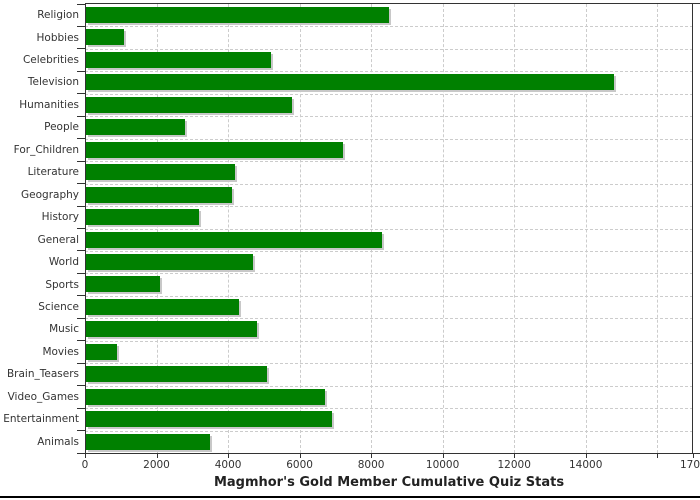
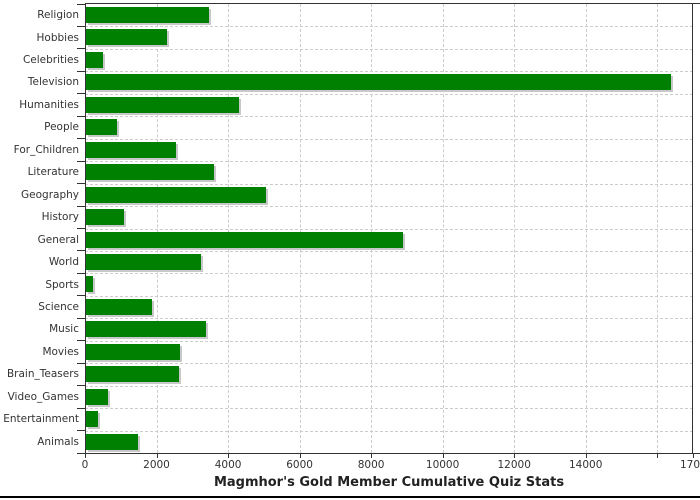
Religion: 8500 -> 3500
Hobbies: 1100 -> 2300
Celebrities: 5200 -> 500
Television: 14800 -> 16400
Humanities: 5800 -> 4300
People: 2800 -> 900
For_Children: 7200 -> 2500
Literature: 4200 -> 3600
Geography: 4100 -> 5100
History: 3200 -> 1100
General: 8300 -> 8900
World: 4700 -> 3200
Sports: 2100 -> 200
Science: 4300 -> 1900
Music: 4800 -> 3400
Movies: 900 -> 2600
Brain_Teasers: 5100 -> 2600
Video_Games: 6700 -> 600
Entertainment: 6900 -> 400
Animals: 3500 -> 1500
